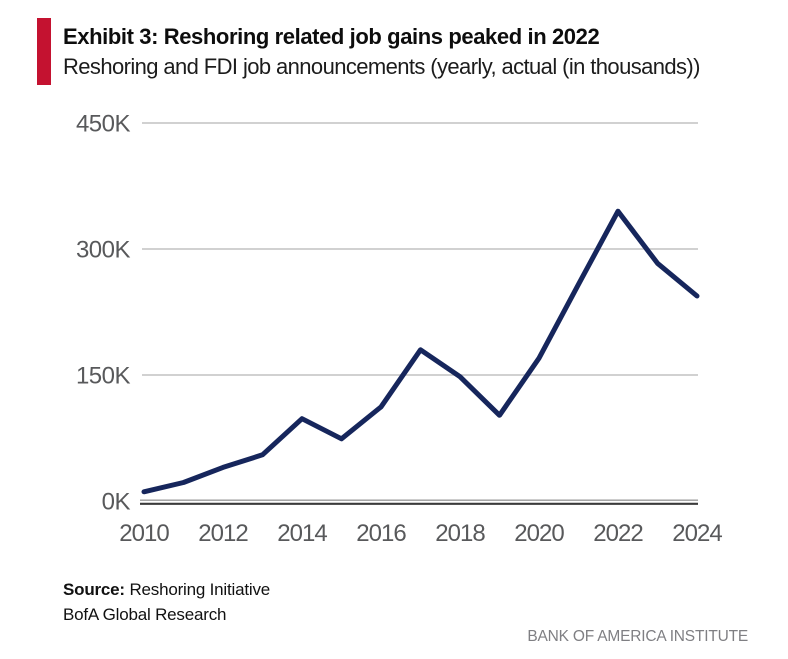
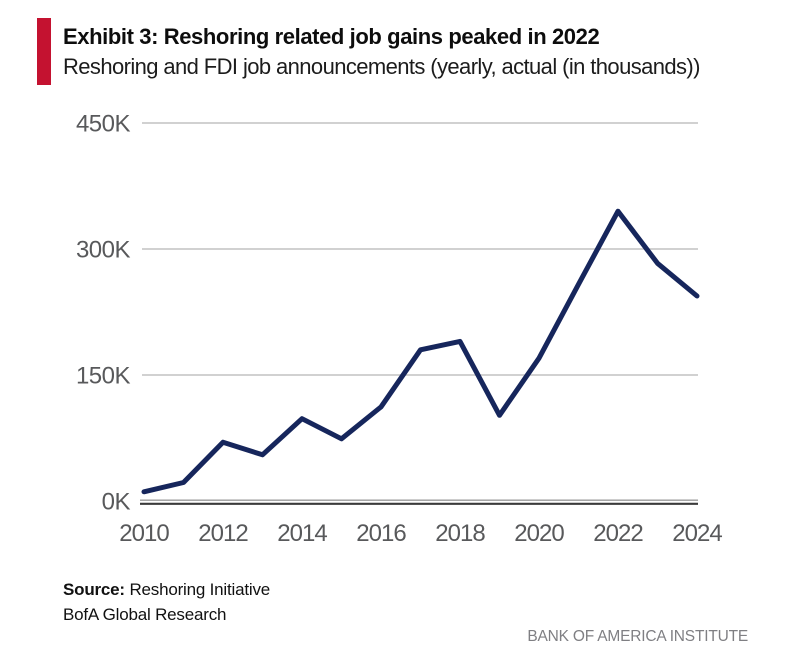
2012: 40K -> 70K
2018: 150K -> 190K
